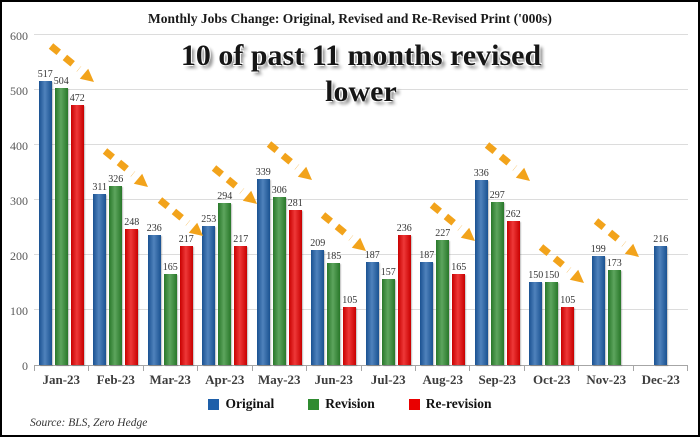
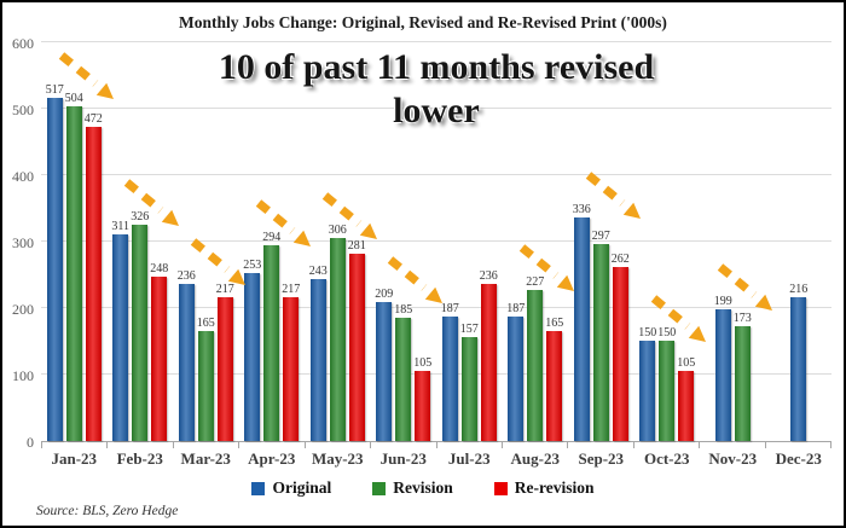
Original/May-23: 339 -> 243
